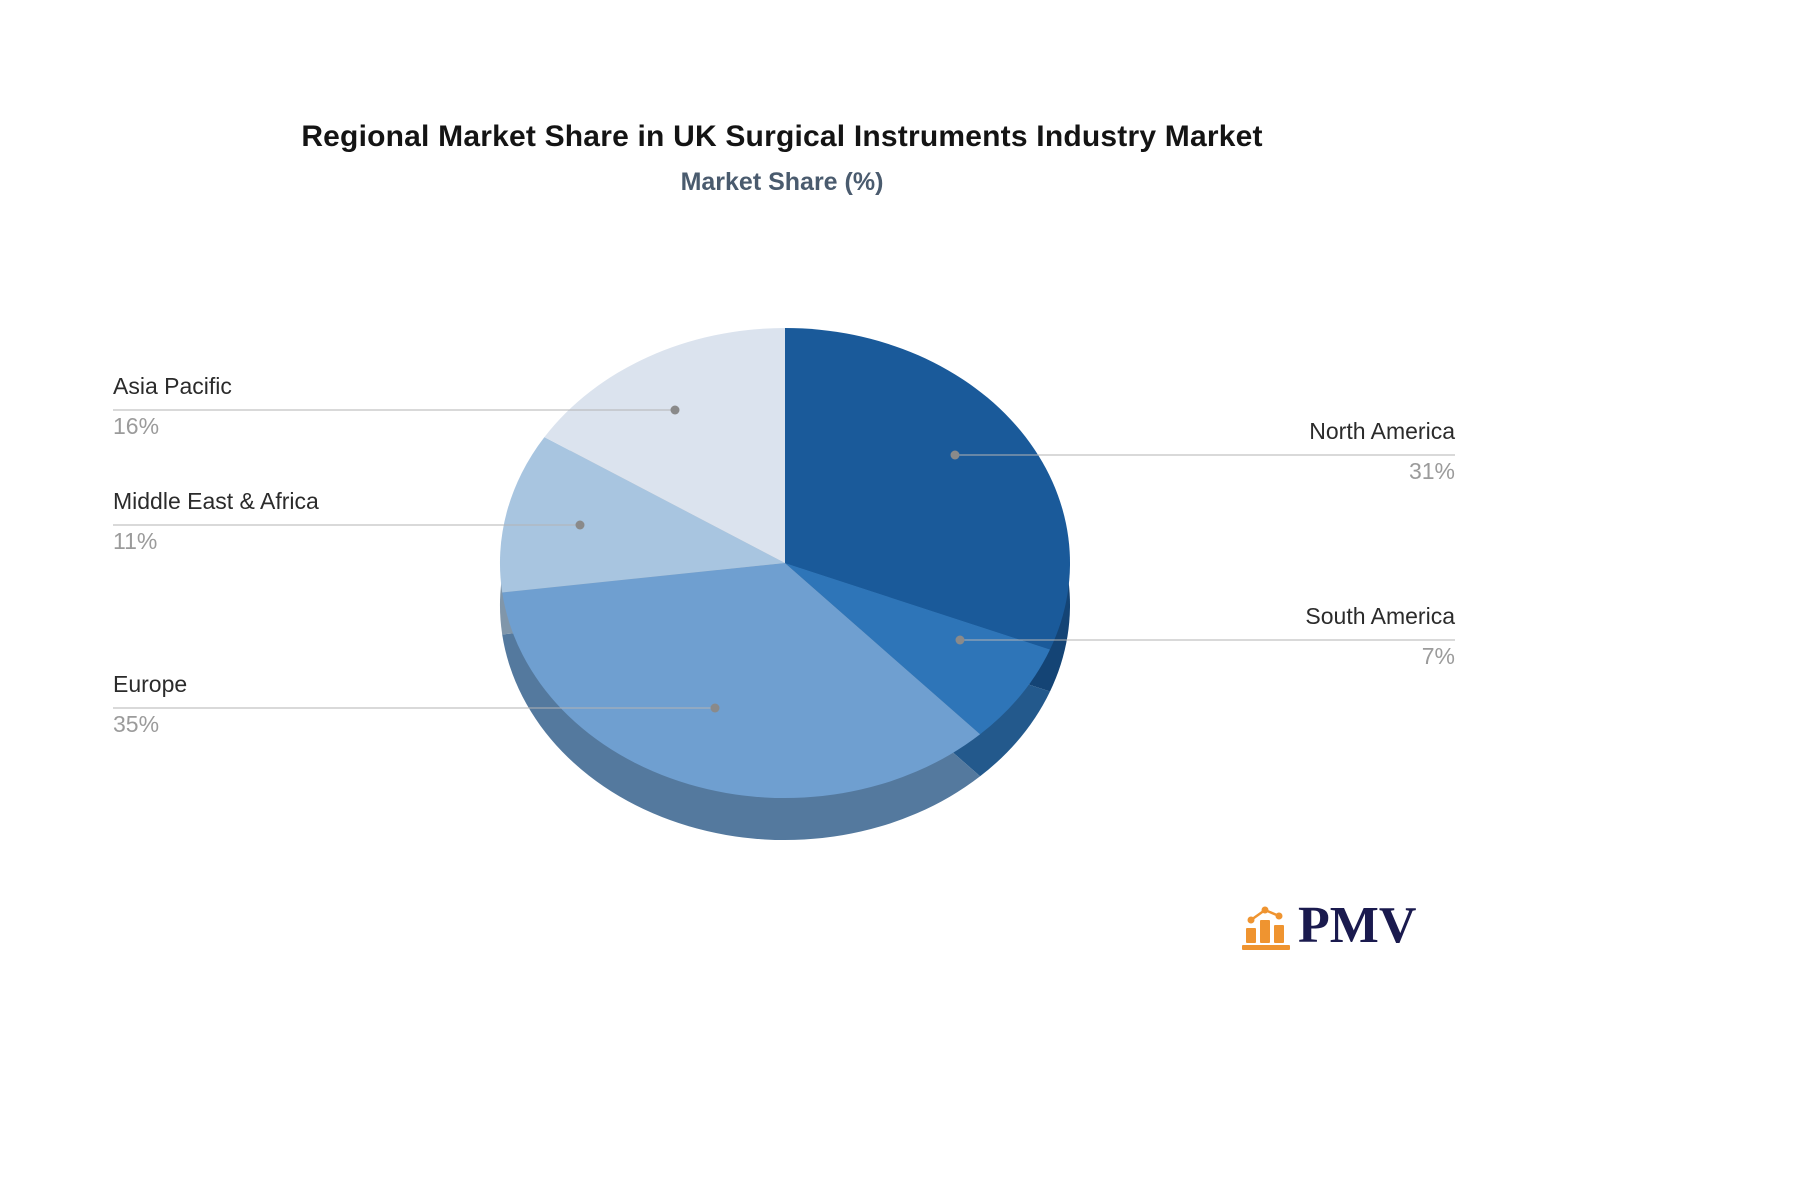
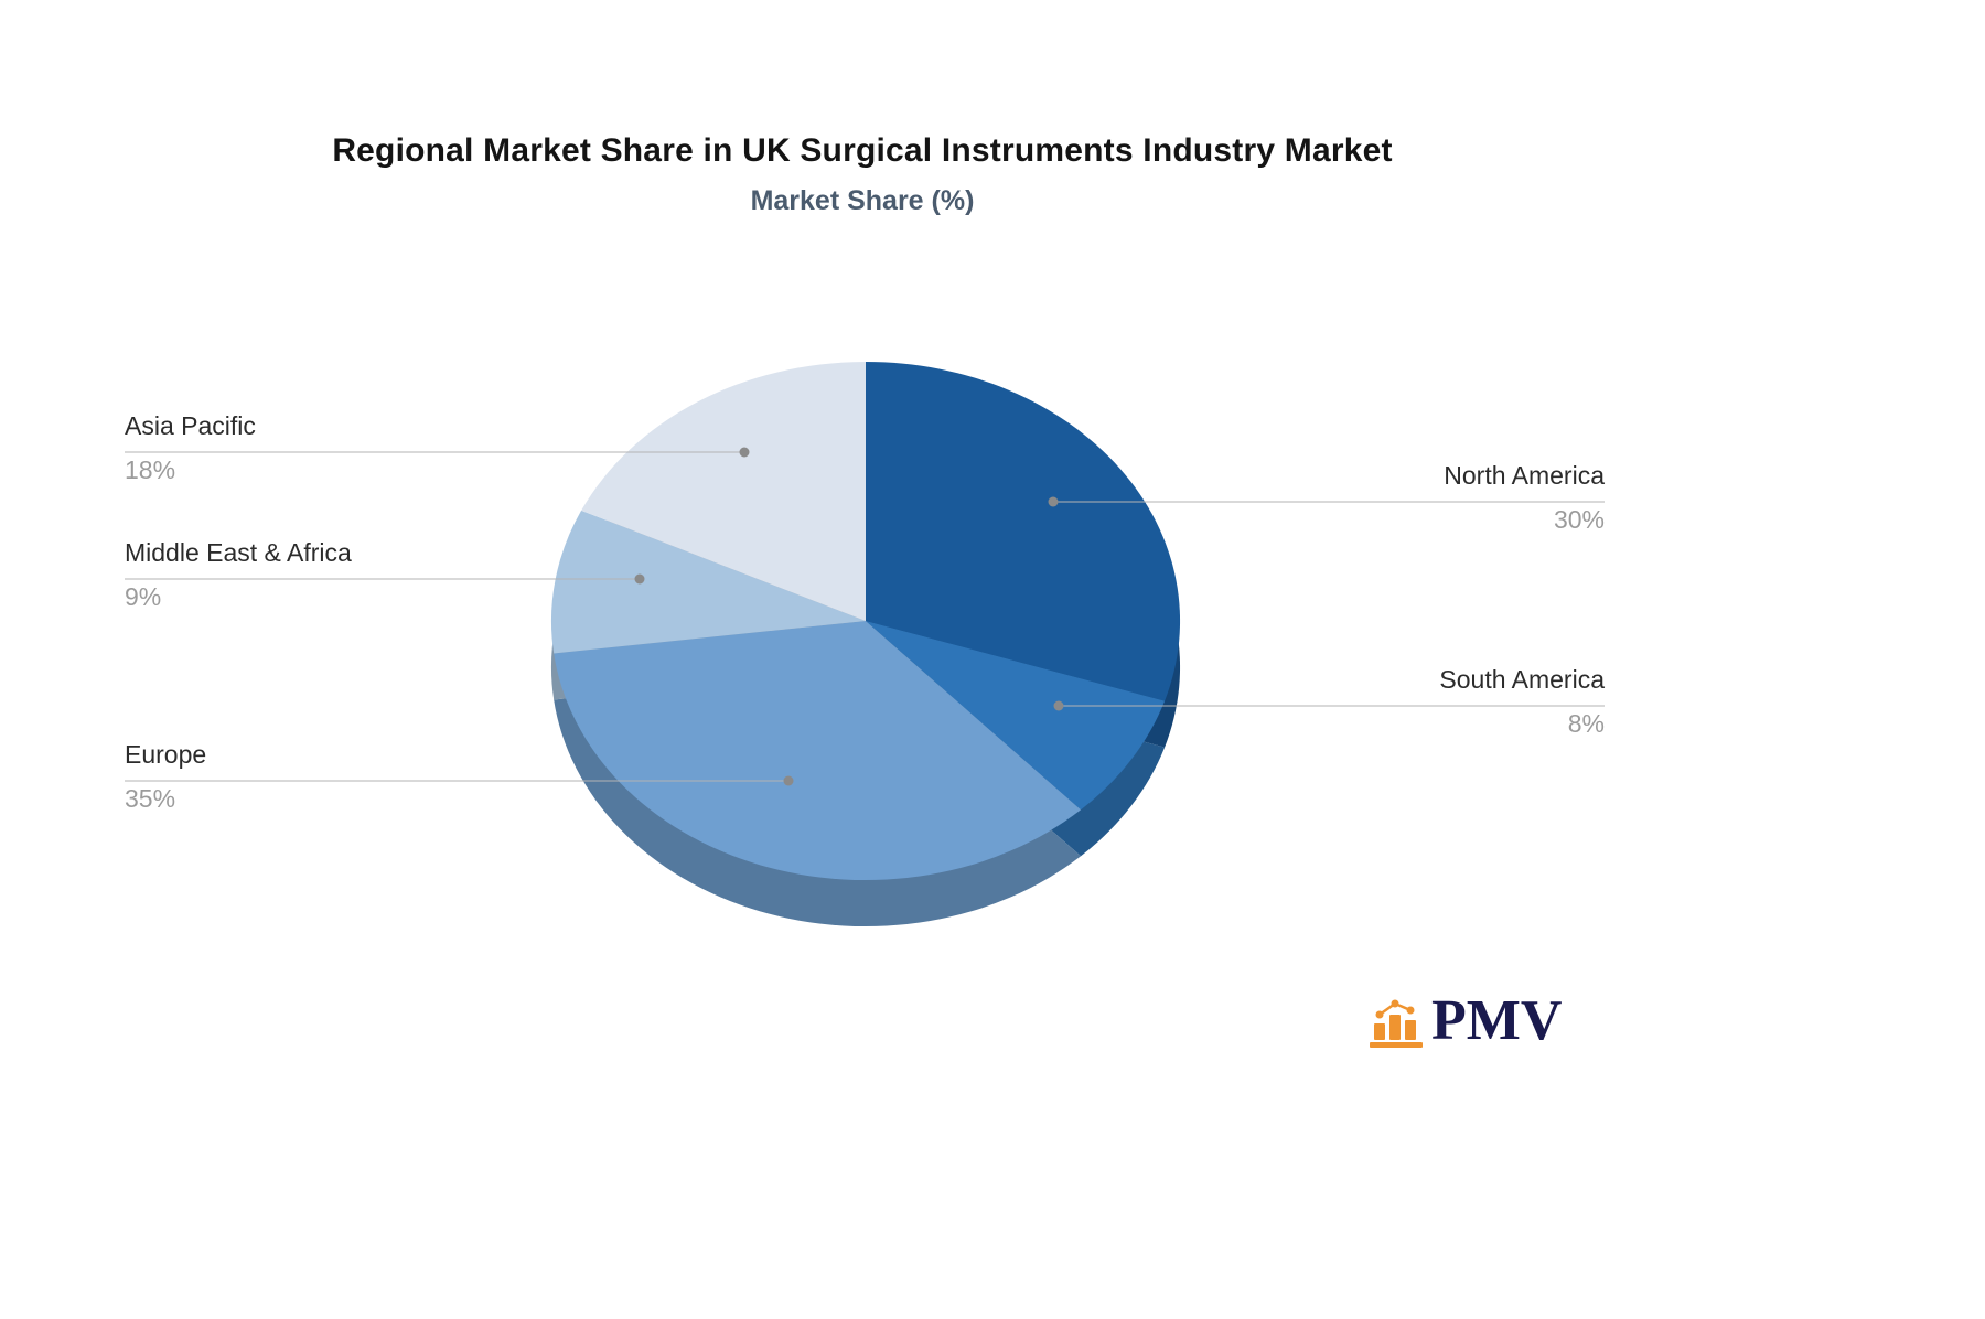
North America: 31% -> 30%
South America: 7% -> 8%
Middle East & Africa: 11% -> 9%
Asia Pacific: 16% -> 18%
